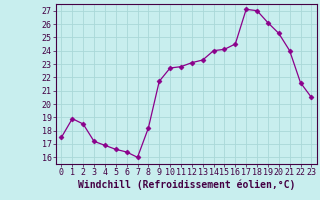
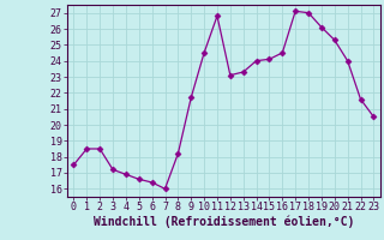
1: 18.9 -> 18.5
10: 22.7 -> 24.5
11: 22.8 -> 26.8
